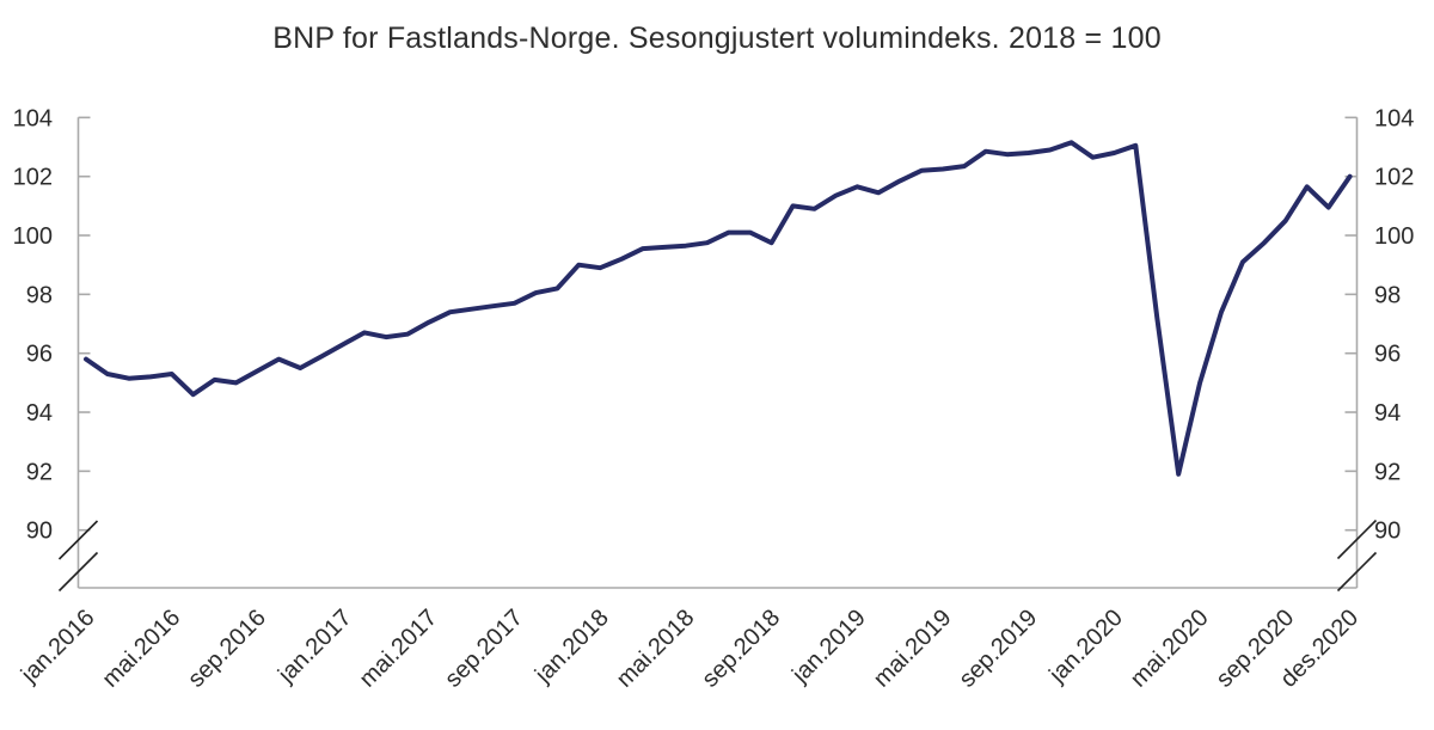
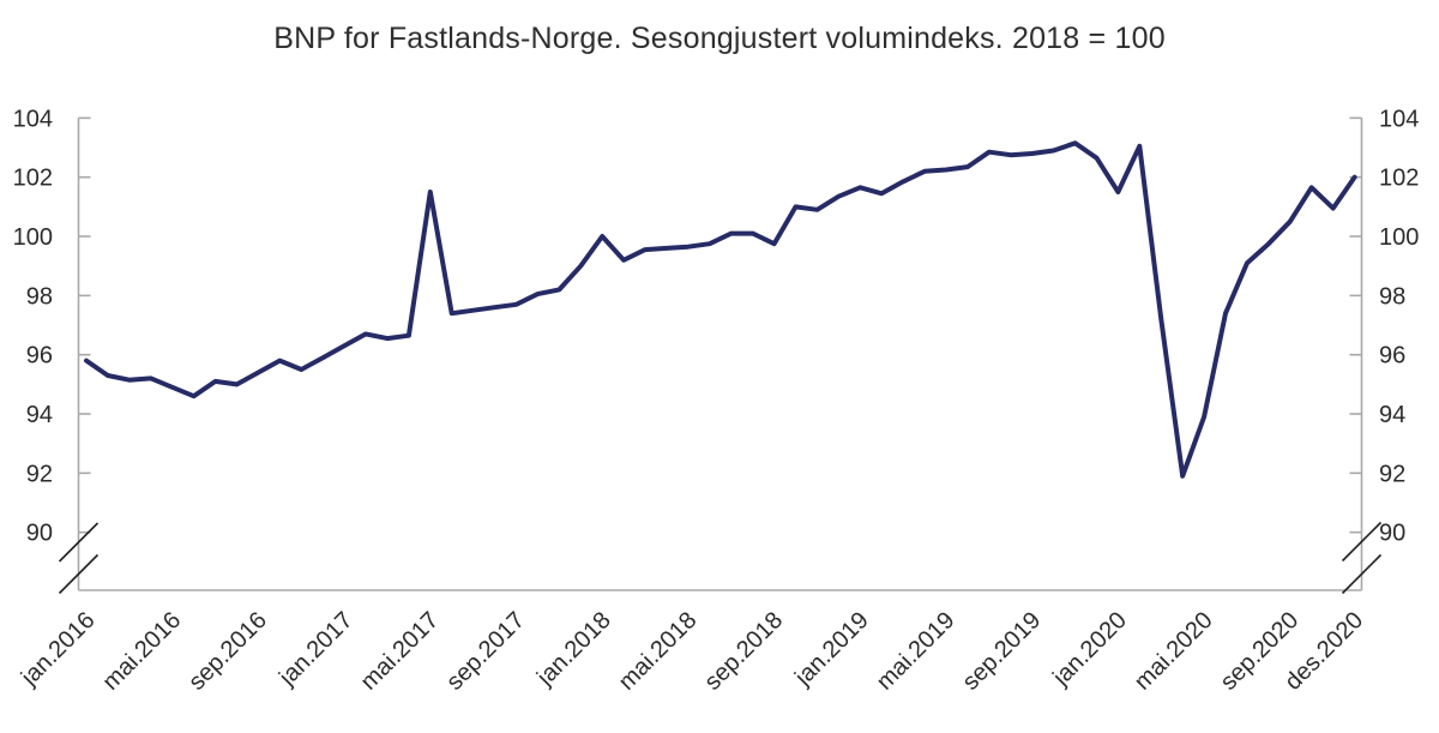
mai.2016: 95.3 -> 94.9
mai.2017: 97.0 -> 101.5
jan.2018: 98.9 -> 100.0
jan.2020: 102.8 -> 101.5
mai.2020: 95.0 -> 93.9
